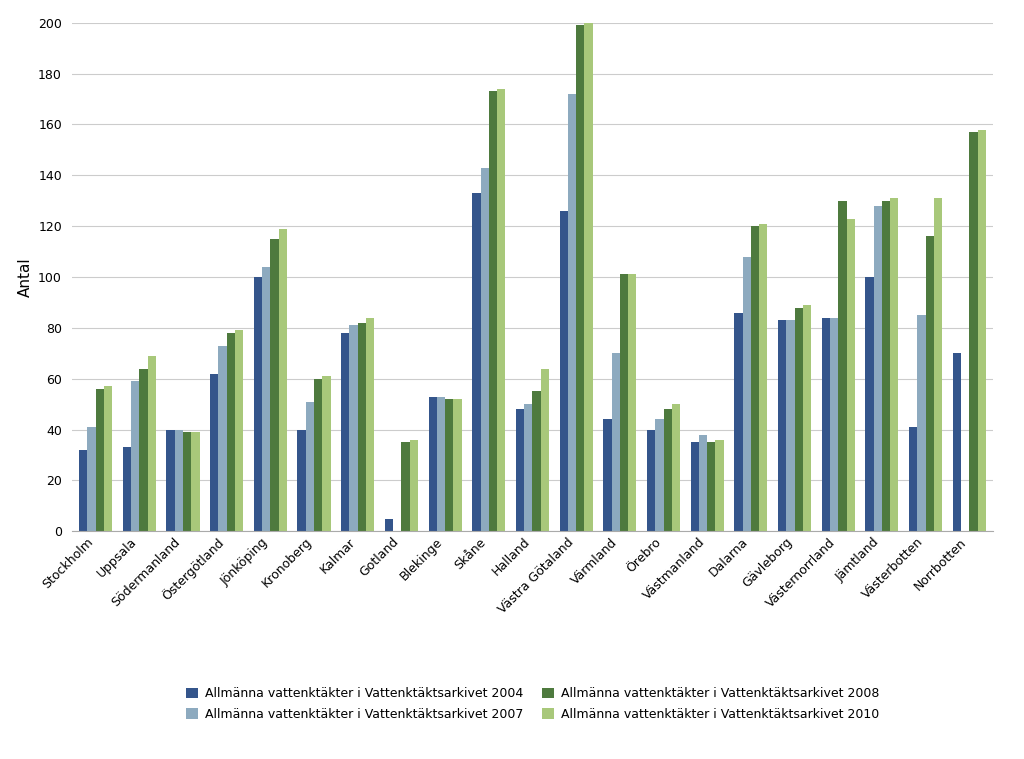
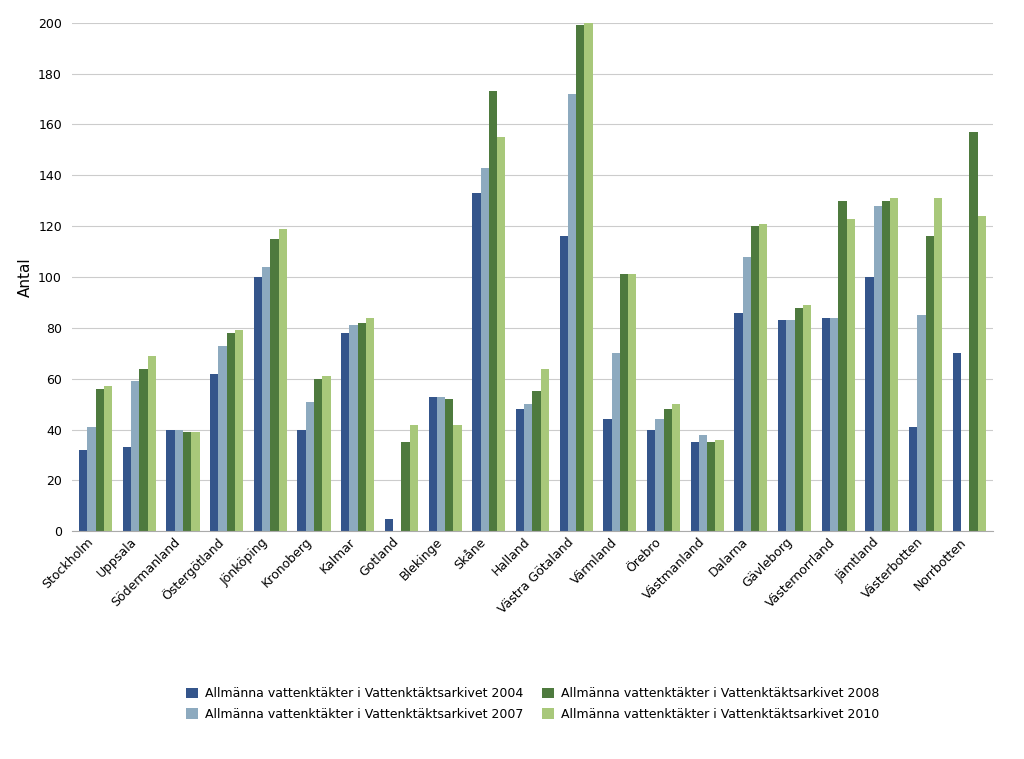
Allmänna vattenktäkter i Vattenktäktsarkivet 2010/Gotland: 36 -> 42
Allmänna vattenktäkter i Vattenktäktsarkivet 2010/Blekinge: 52 -> 42
Allmänna vattenktäkter i Vattenktäktsarkivet 2010/Skåne: 174 -> 155
Allmänna vattenktäkter i Vattenktäktsarkivet 2004/Västra Götaland: 126 -> 116
Allmänna vattenktäkter i Vattenktäktsarkivet 2010/Norrbotten: 158 -> 124
